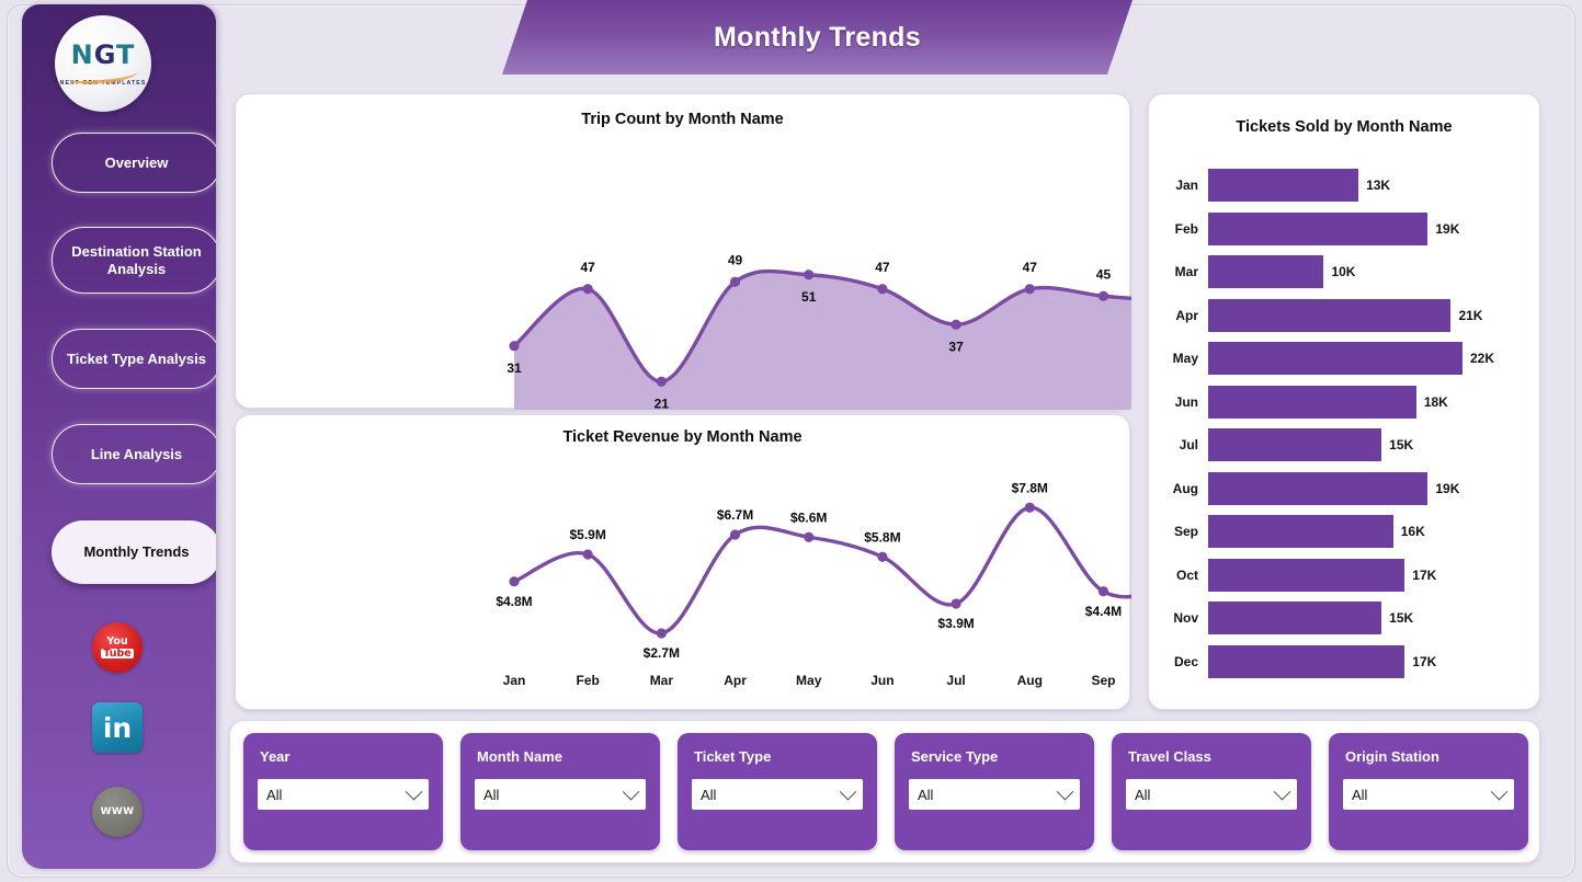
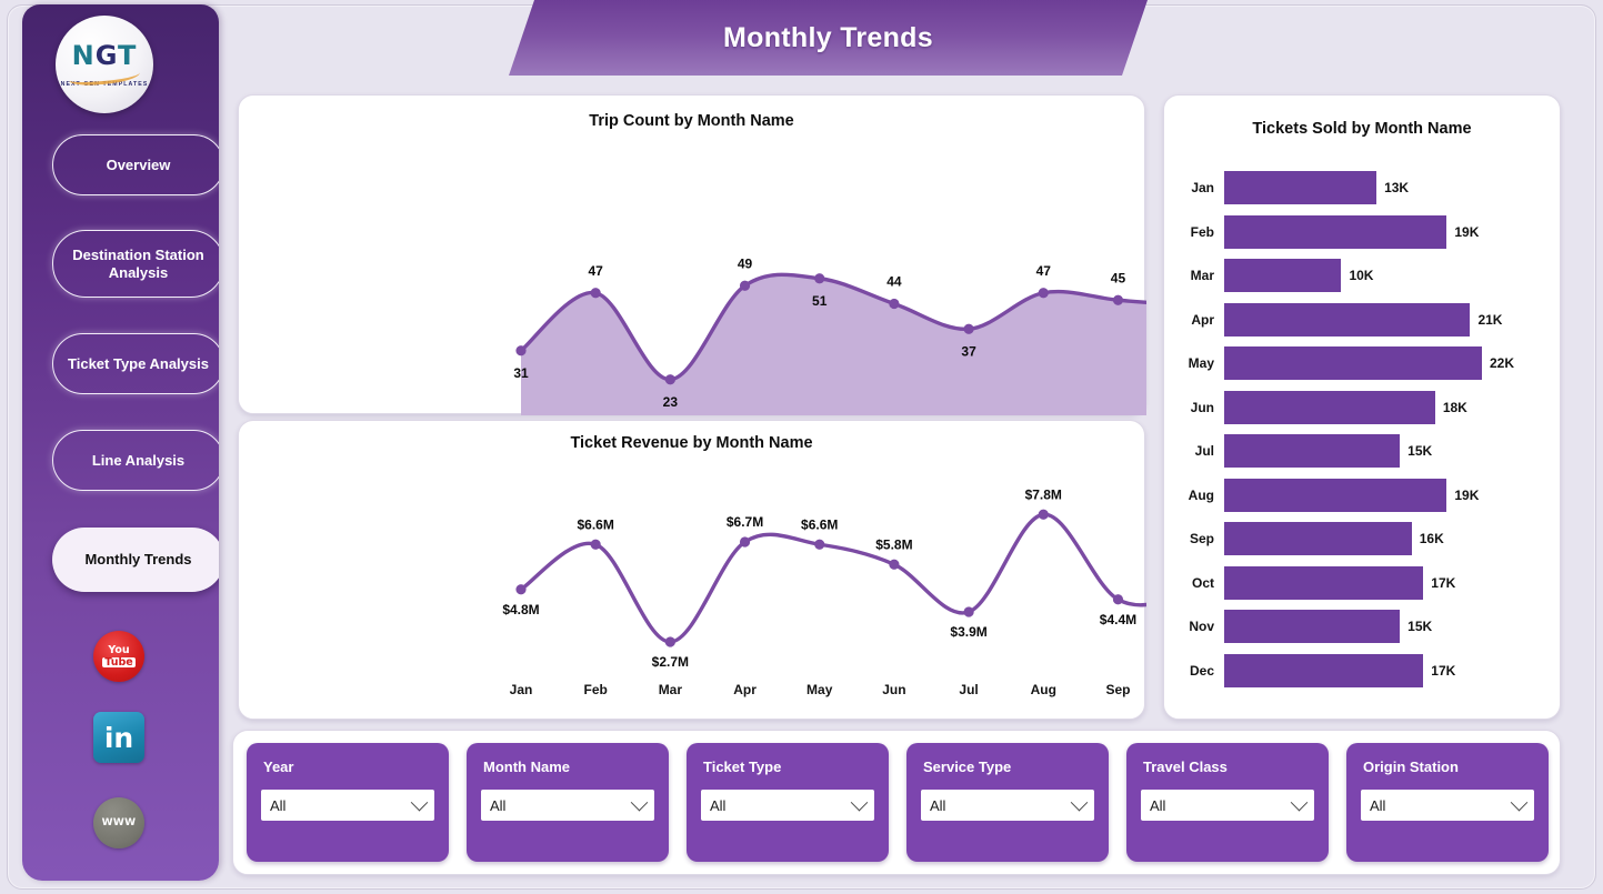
Trip Count by Month Name/Mar: 21 -> 23
Trip Count by Month Name/Jun: 47 -> 44
Ticket Revenue by Month Name/Feb: $5.9M -> $6.6M
